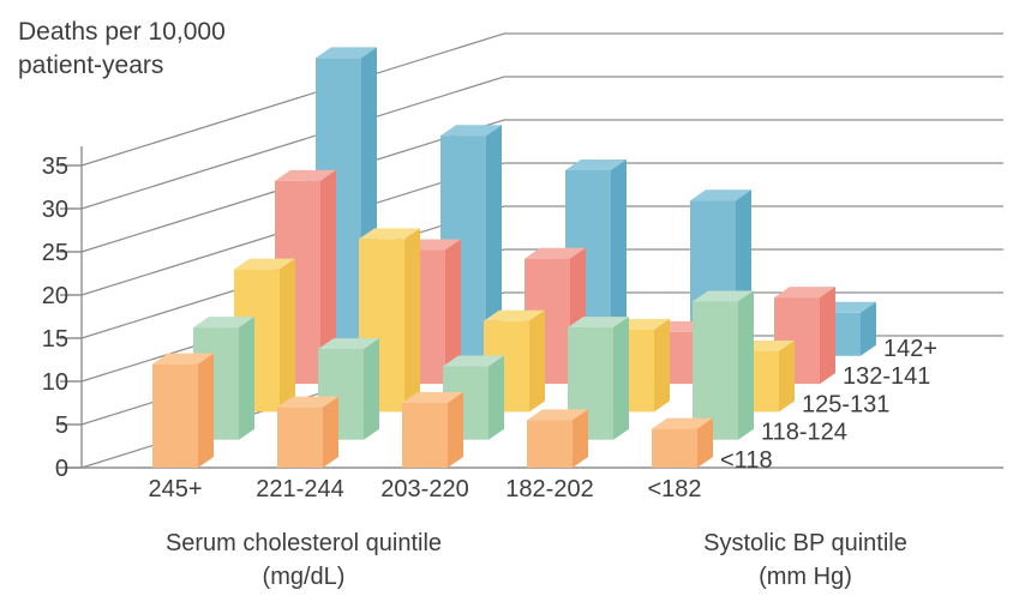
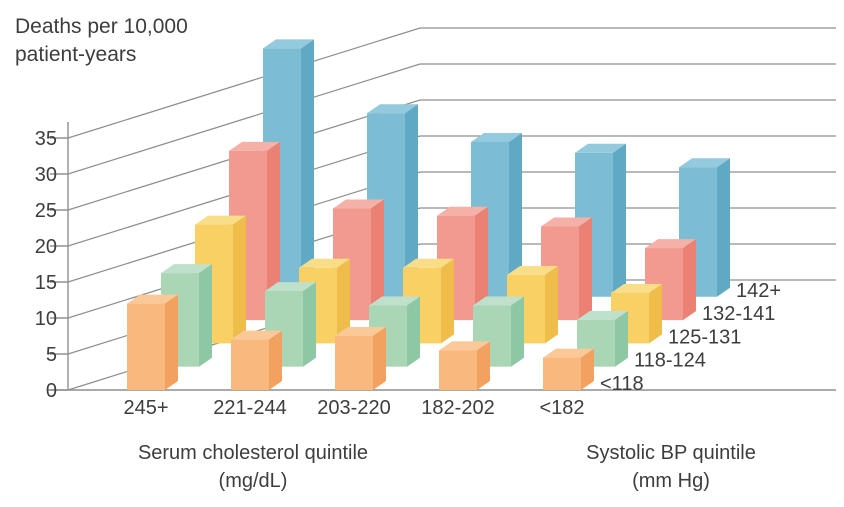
125-131/221-244: 20 -> 10
118-124/182-202: 13 -> 8
132-141/182-202: 6 -> 13
142+/182-202: 18 -> 20
118-124/<182: 16 -> 6
142+/<182: 5 -> 18
